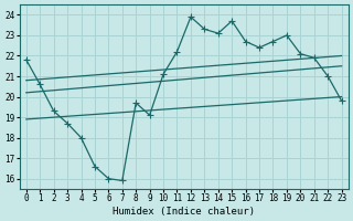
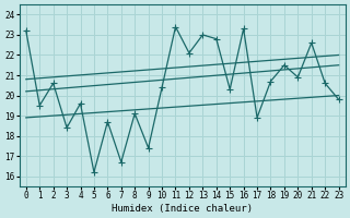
0: 21.8 -> 23.2
1: 20.6 -> 19.5
2: 19.3 -> 20.6
3: 18.7 -> 18.4
4: 18.0 -> 19.6
5: 16.6 -> 16.2
6: 16.0 -> 18.7
7: 15.9 -> 16.7
8: 19.7 -> 19.1
9: 19.1 -> 17.4
10: 21.1 -> 20.4
11: 22.2 -> 23.4
12: 23.9 -> 22.1
13: 23.3 -> 23.0
14: 23.1 -> 22.8
15: 23.7 -> 20.3
16: 22.7 -> 23.3
17: 22.4 -> 18.9
18: 22.7 -> 20.7
19: 23.0 -> 21.5
20: 22.1 -> 20.9
21: 21.9 -> 22.6
22: 21.0 -> 20.6
